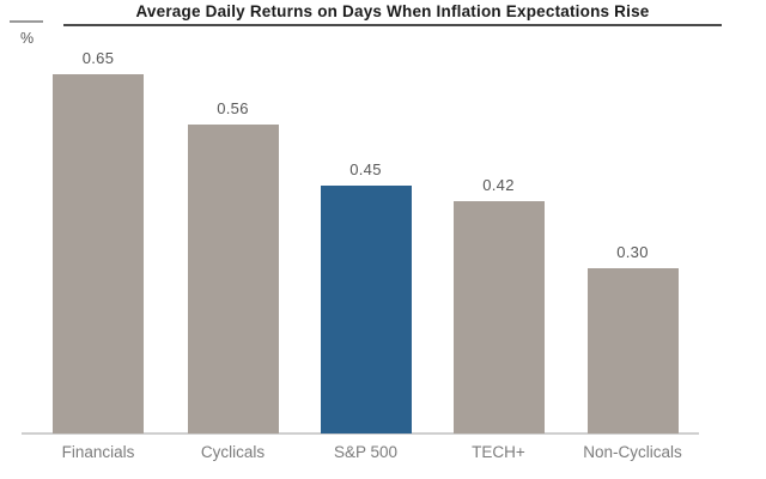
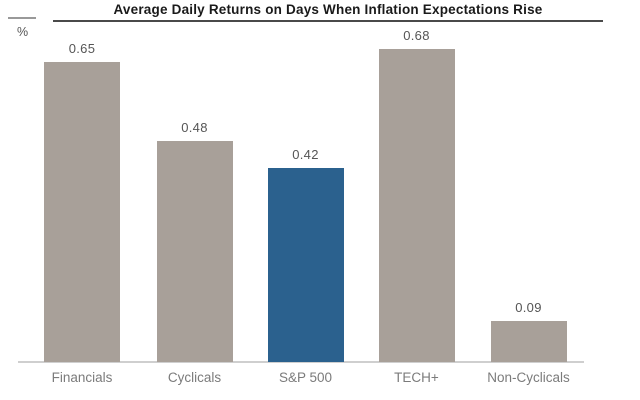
Cyclicals: 0.56 -> 0.48
S&P 500: 0.45 -> 0.42
TECH+: 0.42 -> 0.68
Non-Cyclicals: 0.30 -> 0.09
